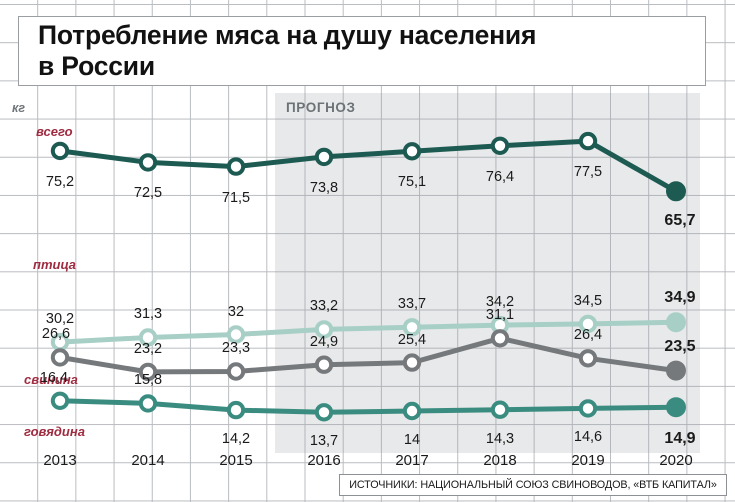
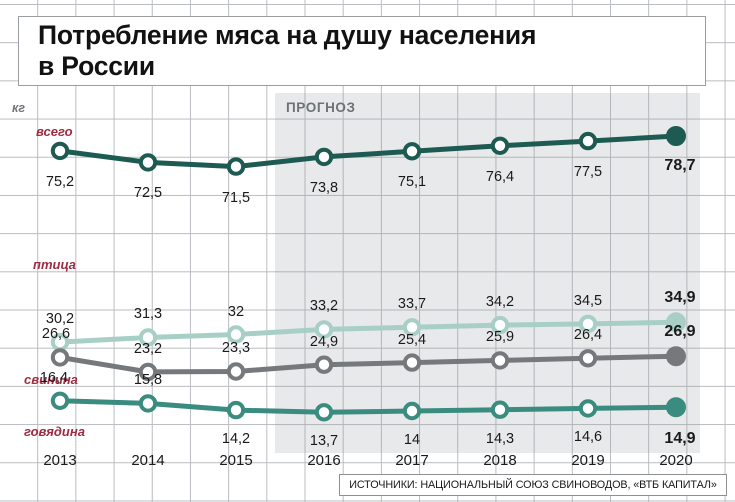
свинина/2018: 31,1 -> 25,9
всего/2020: 65,7 -> 78,7
свинина/2020: 23,5 -> 26,9
